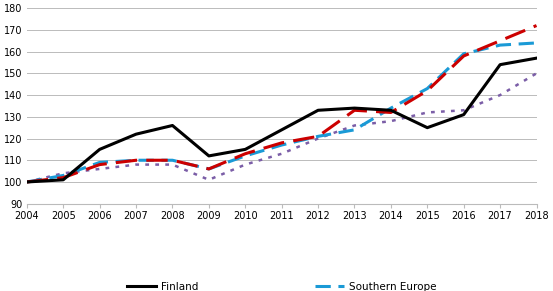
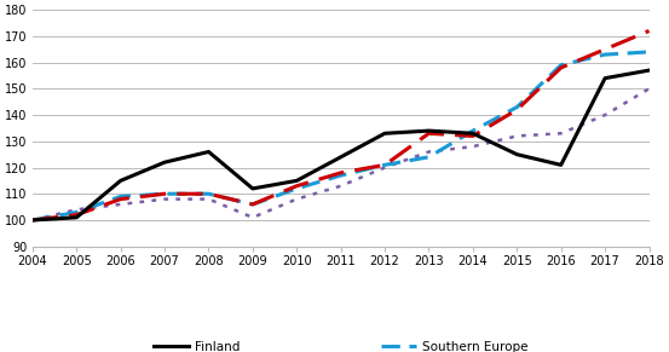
Finland/2016: 131 -> 121
